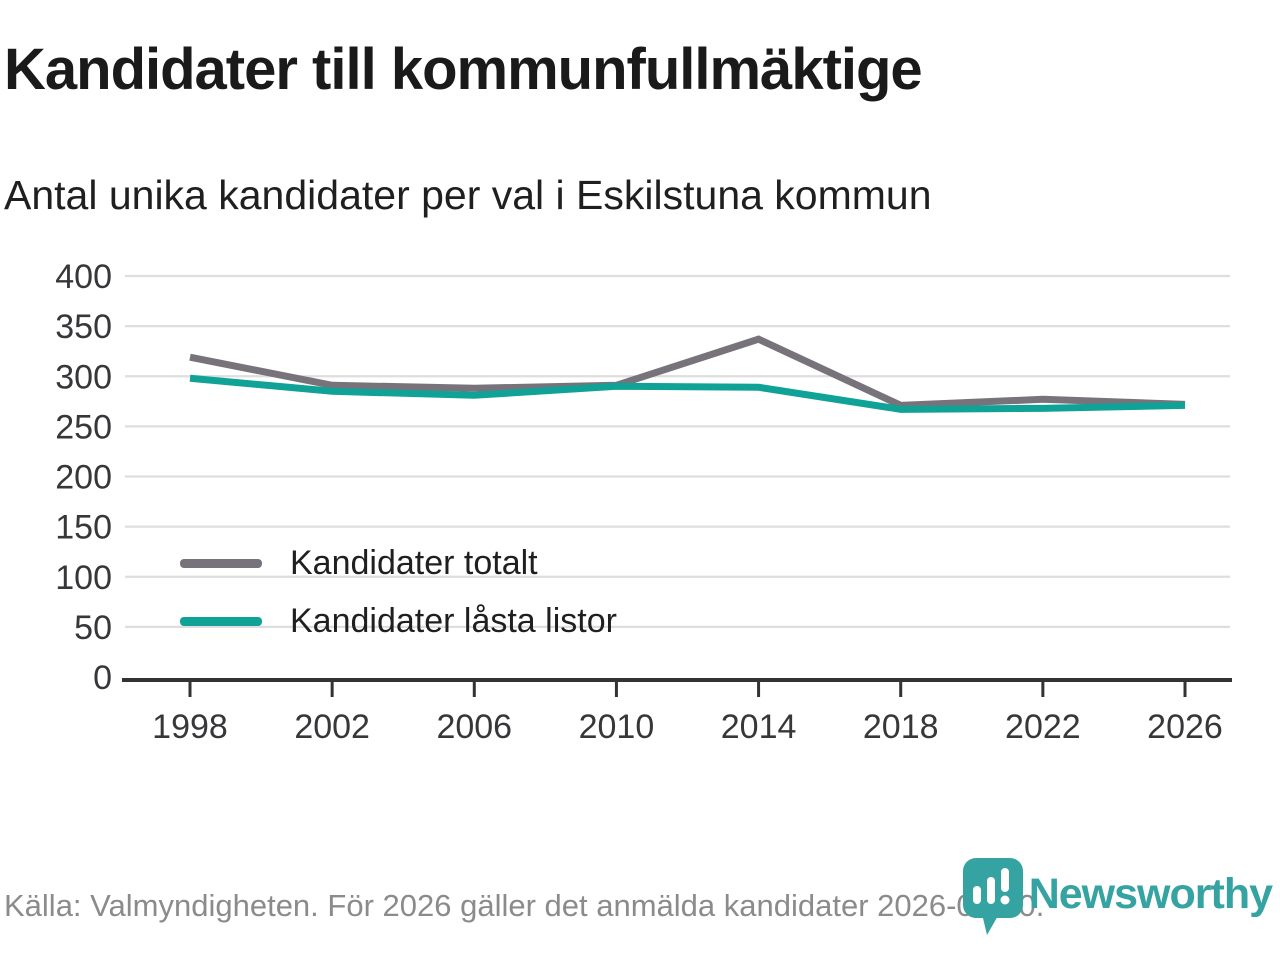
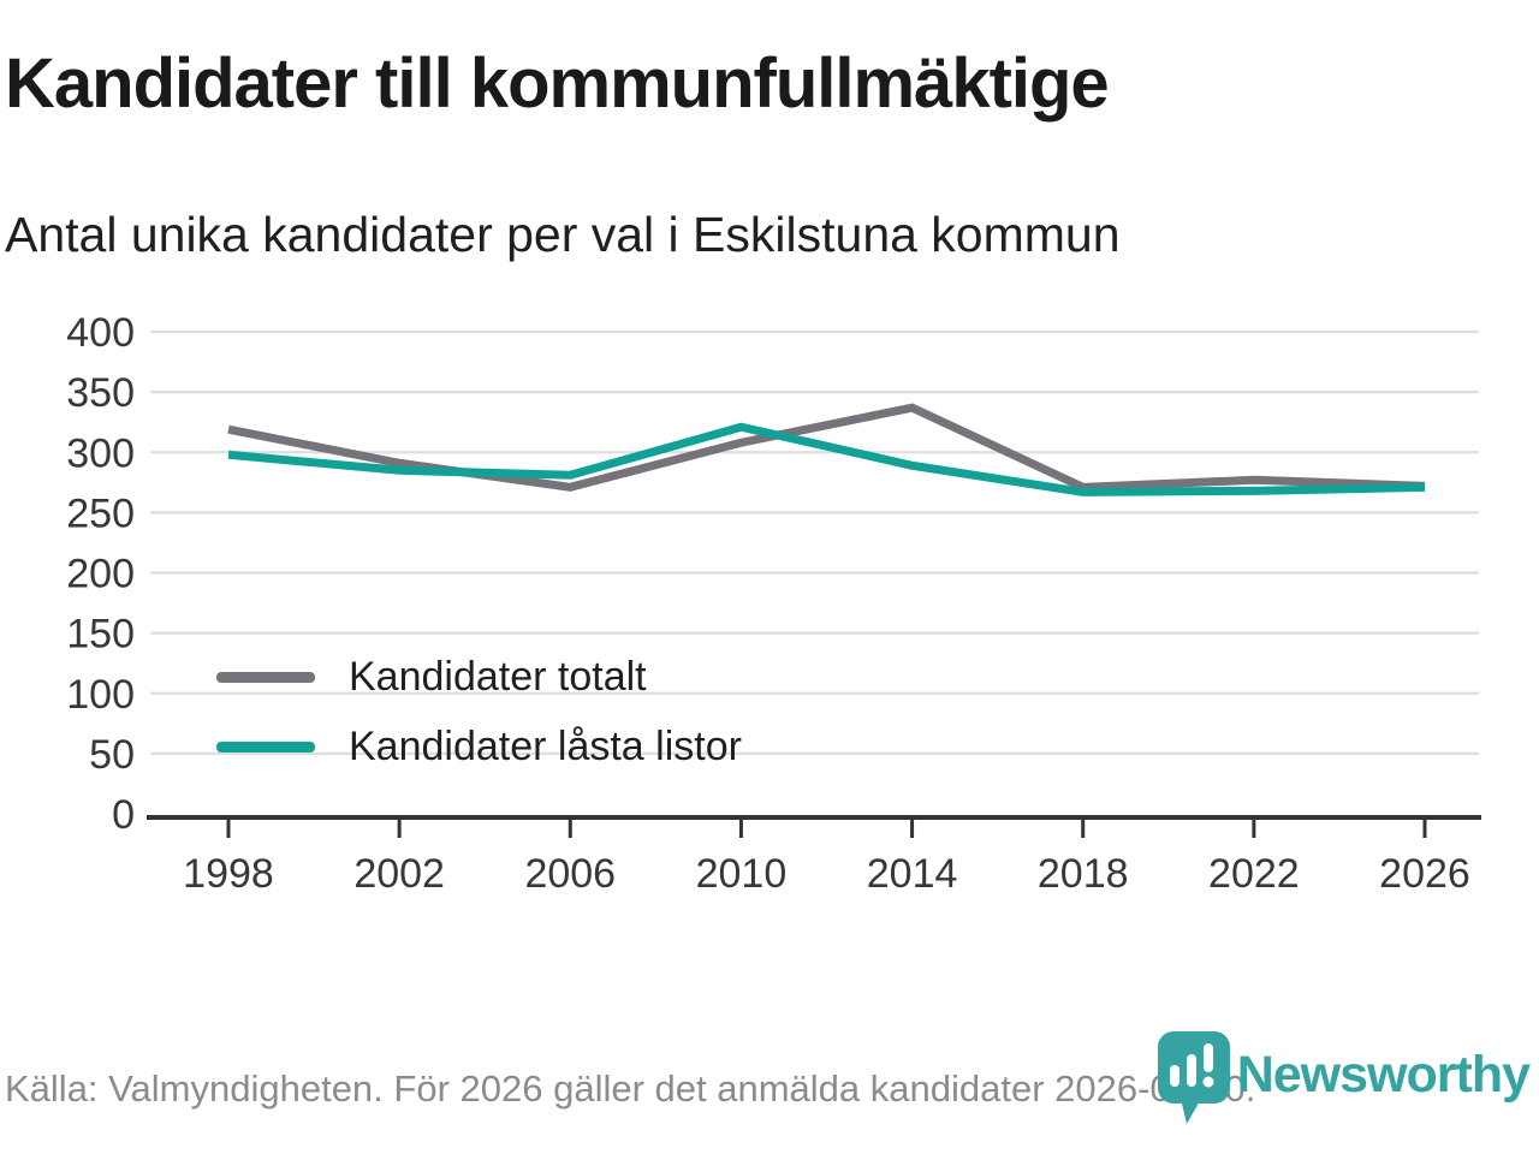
Kandidater totalt/2006: 288 -> 271
Kandidater totalt/2010: 291 -> 308
Kandidater låsta listor/2010: 290 -> 321
